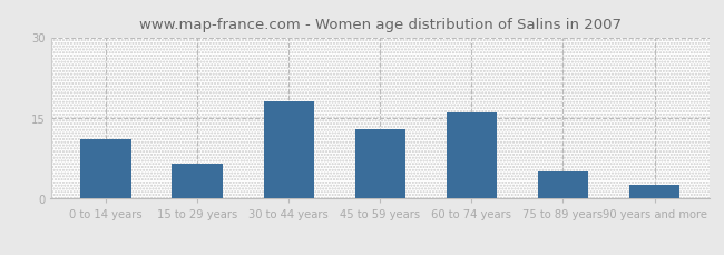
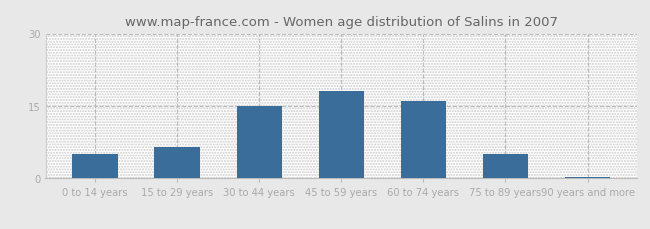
0 to 14 years: 11.0 -> 5.0
30 to 44 years: 18.0 -> 15.0
45 to 59 years: 13.0 -> 18.0
90 years and more: 2.5 -> 0.3
